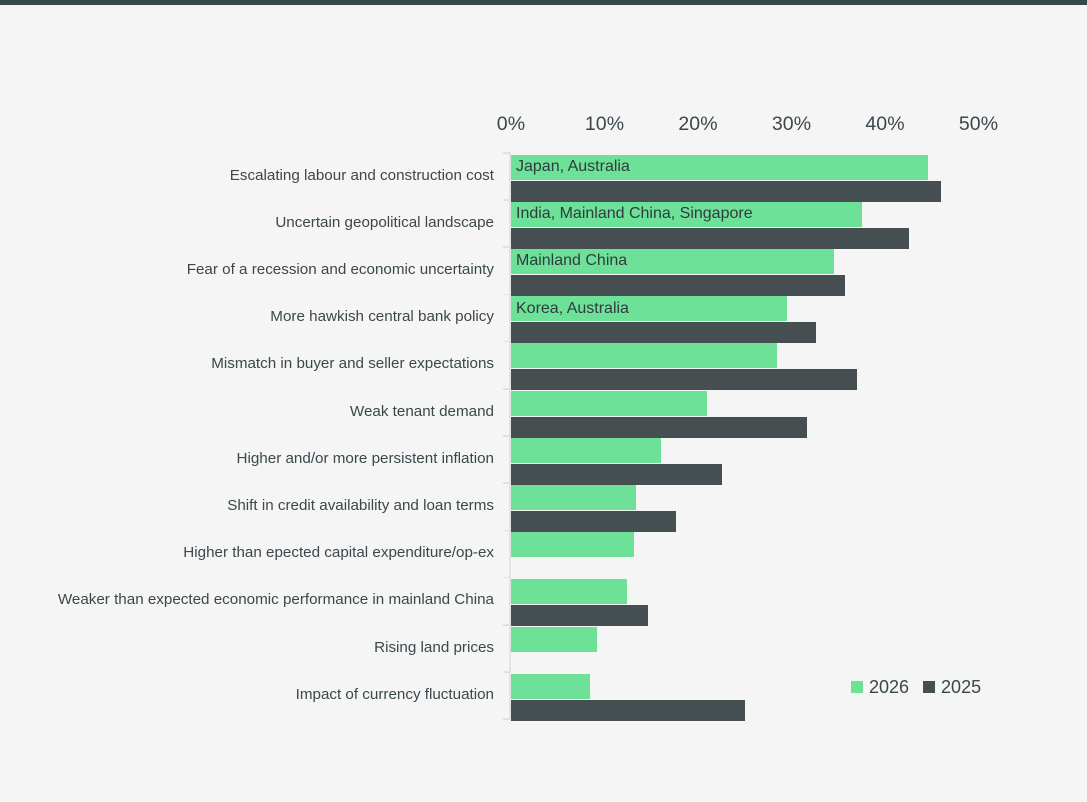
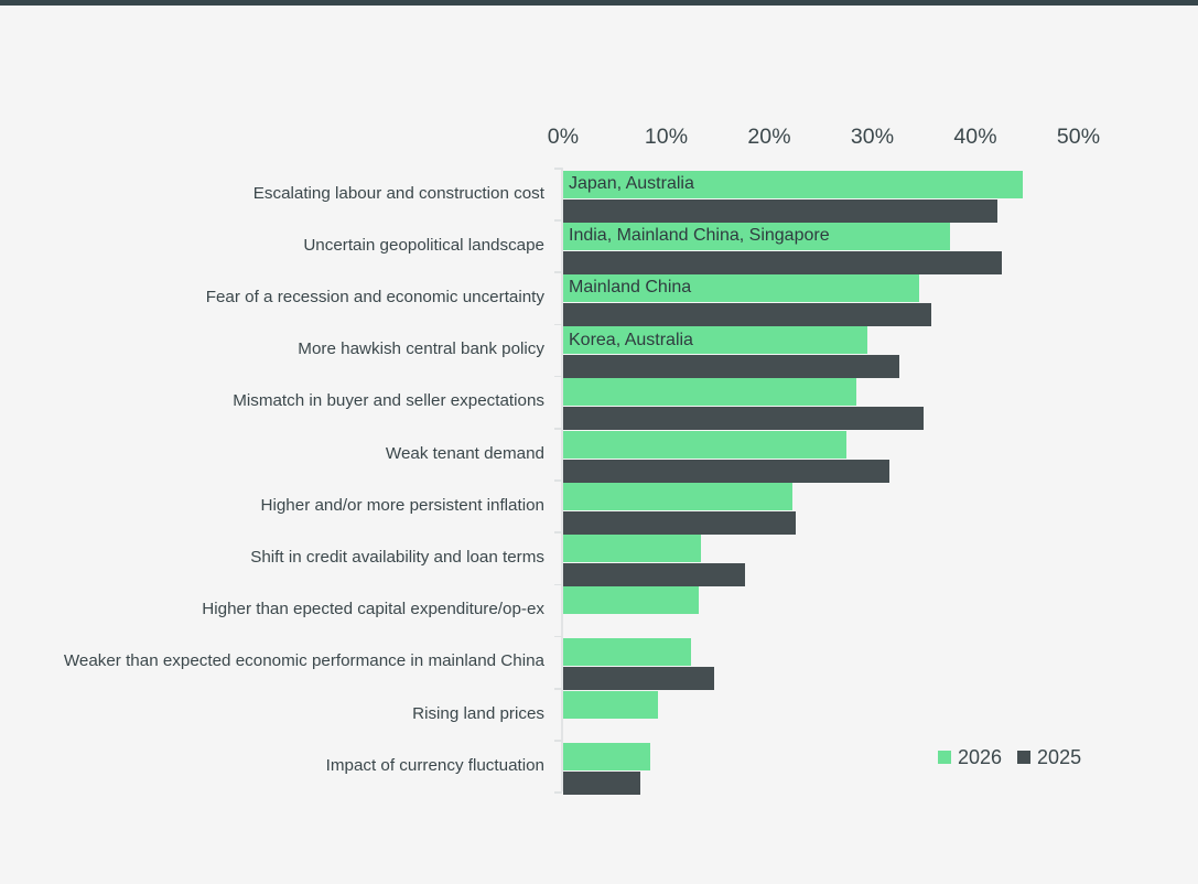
2025/Escalating labour and construction cost: 46% -> 42%
2025/Mismatch in buyer and seller expectations: 37% -> 35%
2026/Weak tenant demand: 21% -> 28%
2026/Higher and/or more persistent inflation: 16% -> 22%
2025/Impact of currency fluctuation: 25% -> 8%
